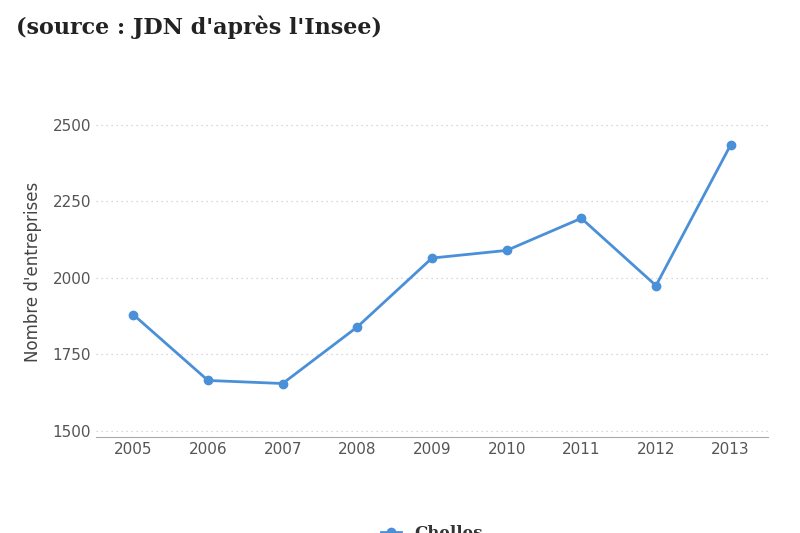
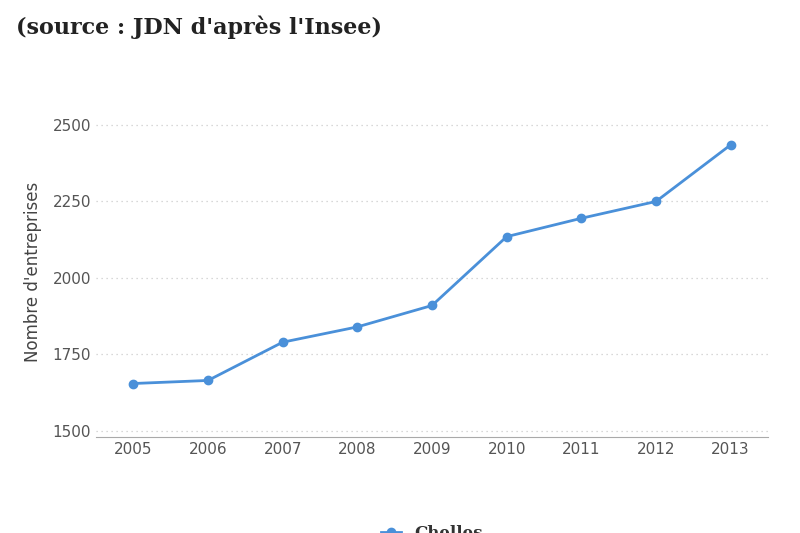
2005: 1880 -> 1655
2007: 1655 -> 1790
2009: 2065 -> 1910
2010: 2090 -> 2135
2012: 1975 -> 2250
